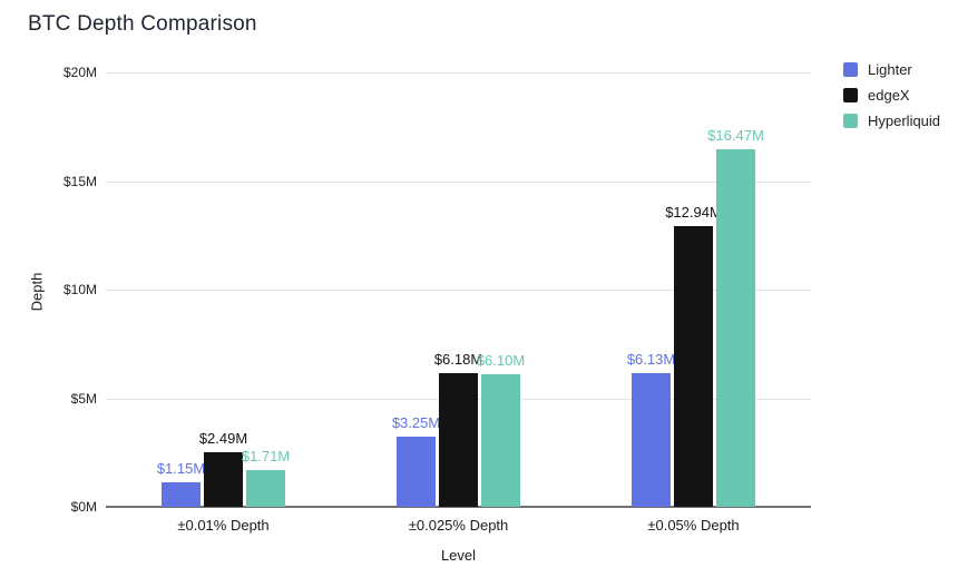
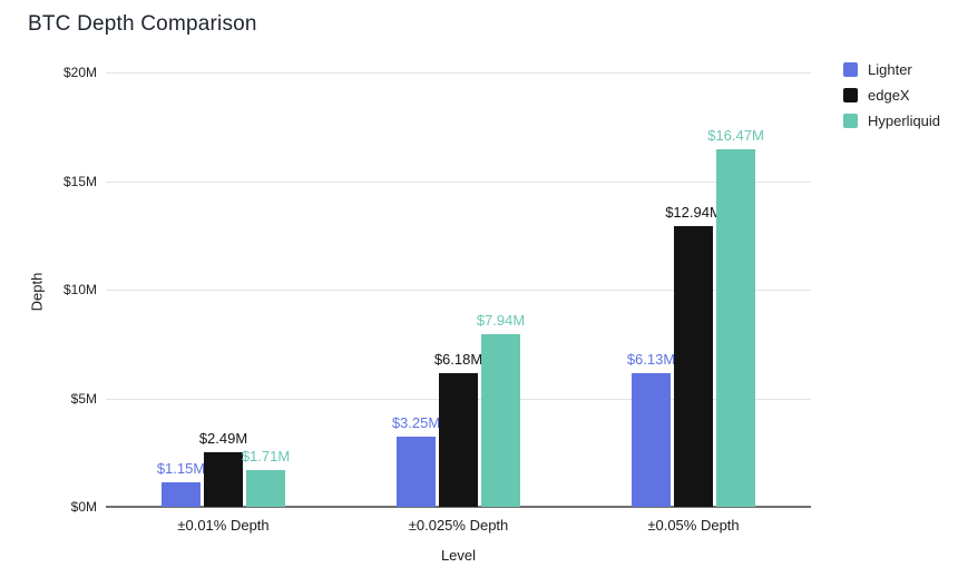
Hyperliquid/±0.025% Depth: $6.10M -> $7.94M
